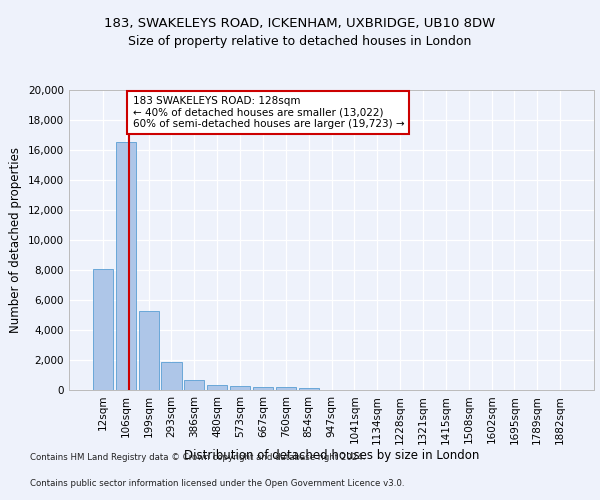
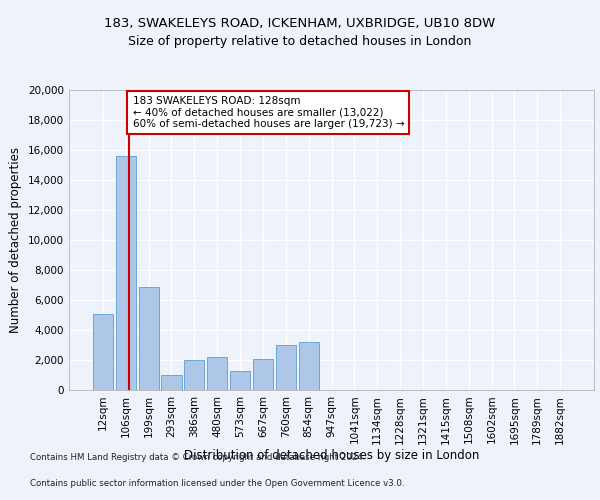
12sqm: 8,100 -> 5,100
106sqm: 16,500 -> 15,600
199sqm: 5,300 -> 6,900
293sqm: 1,800 -> 1,000
386sqm: 700 -> 2,000
480sqm: 400 -> 2,200
573sqm: 300 -> 1,300
667sqm: 200 -> 2,100
760sqm: 200 -> 3,000
854sqm: 100 -> 3,200
